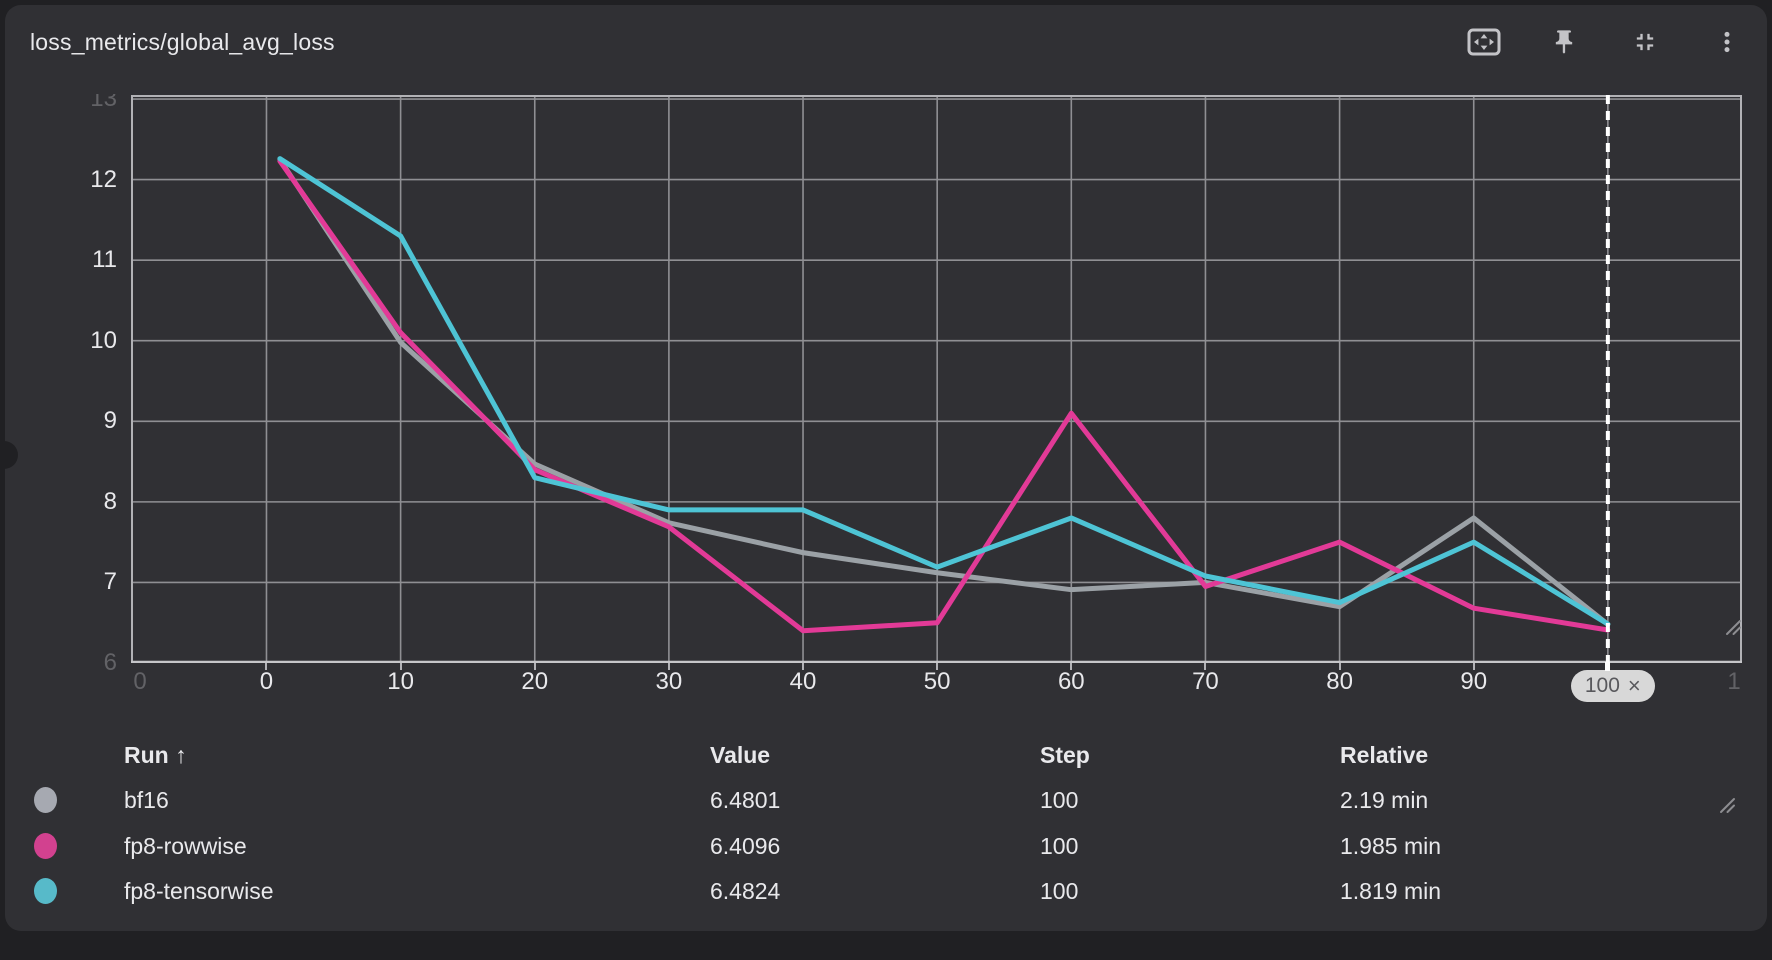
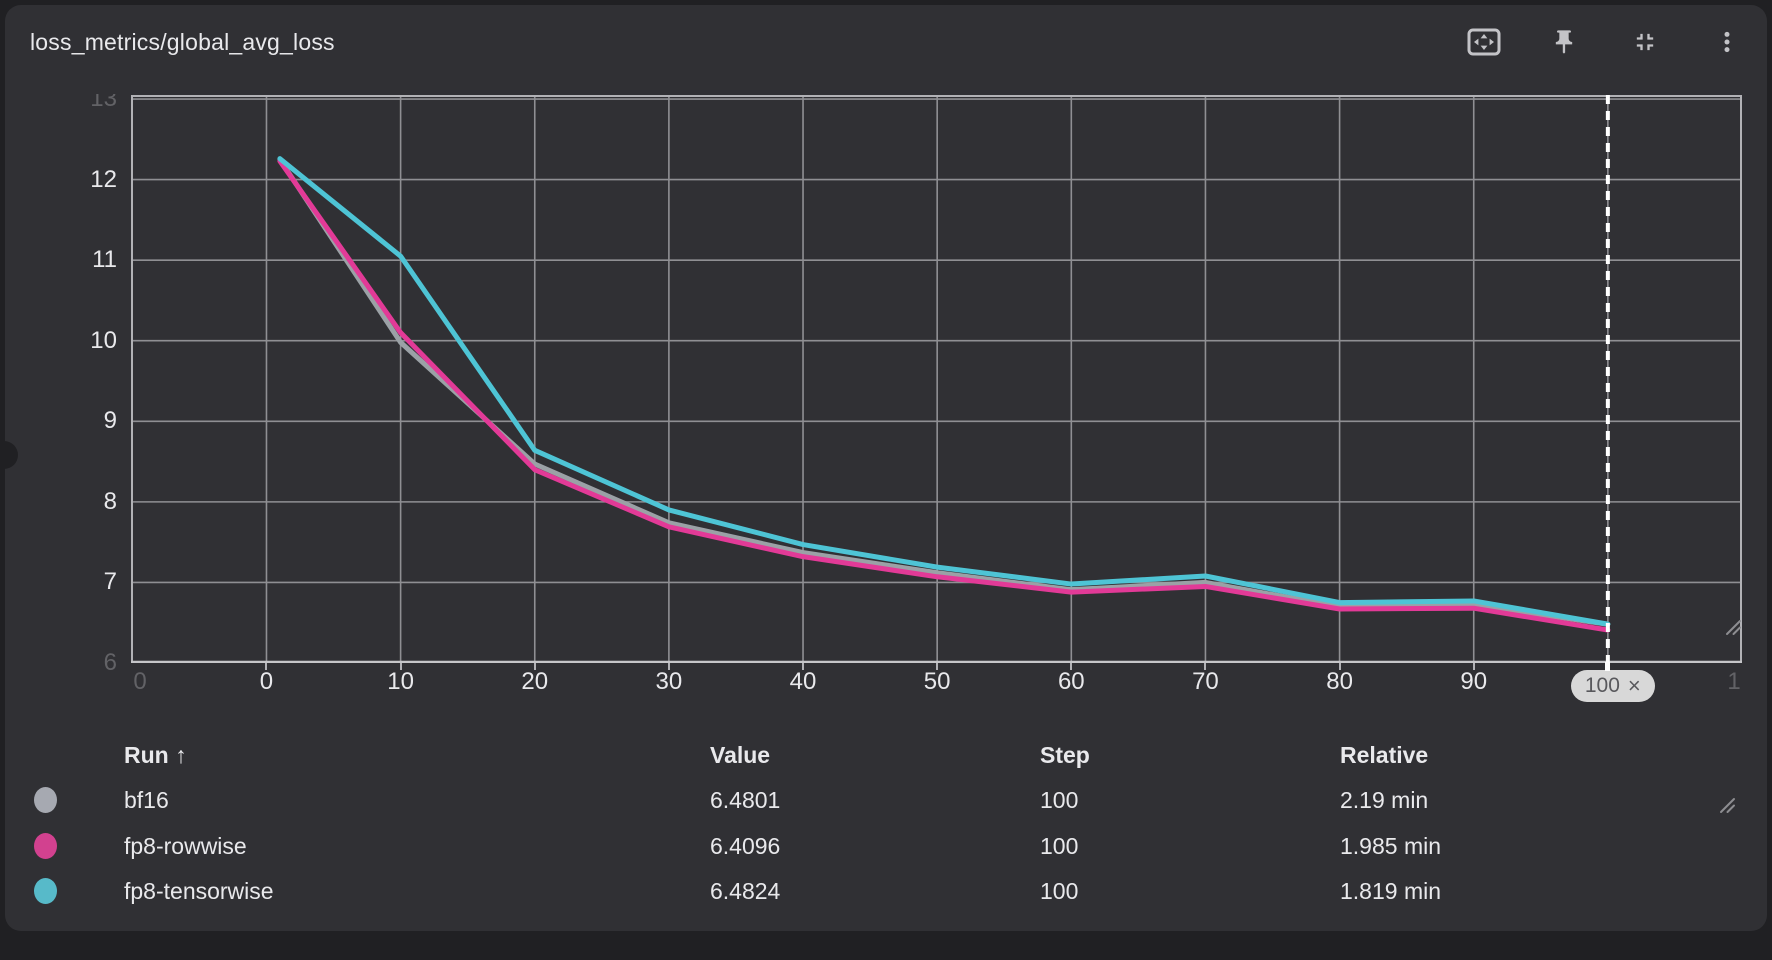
fp8-tensorwise/10: 11.3 -> 11.1
fp8-tensorwise/20: 8.3 -> 8.6
fp8-rowwise/40: 6.4 -> 7.3
fp8-tensorwise/40: 7.9 -> 7.5
fp8-rowwise/50: 6.5 -> 7.1
fp8-rowwise/60: 9.1 -> 6.9
fp8-tensorwise/60: 7.8 -> 7.0
fp8-rowwise/80: 7.5 -> 6.7
bf16/90: 7.8 -> 6.7
fp8-tensorwise/90: 7.5 -> 6.8
